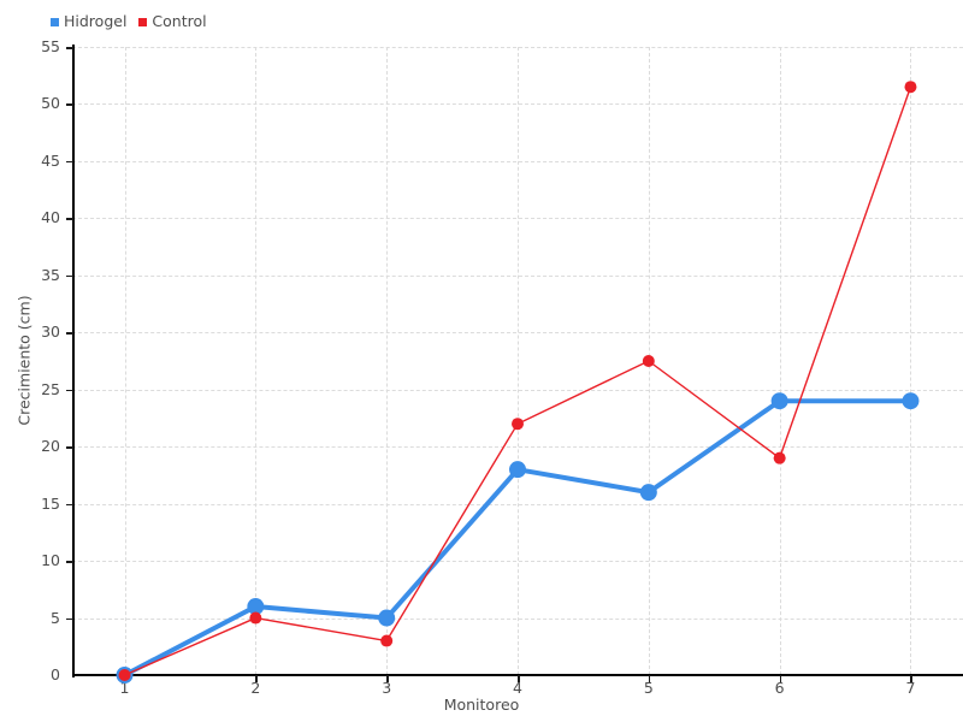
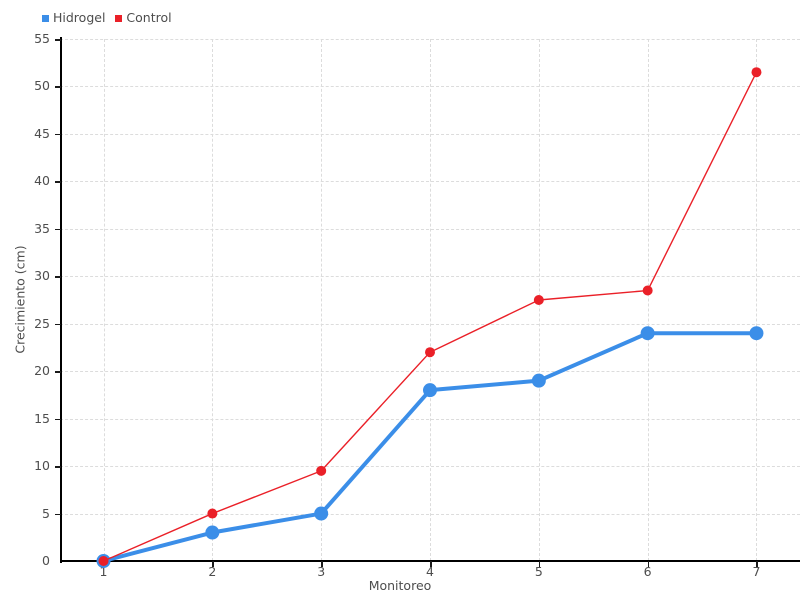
Hidrogel/2: 6 -> 3
Control/3: 3 -> 10
Hidrogel/5: 16 -> 19
Control/6: 19 -> 28
